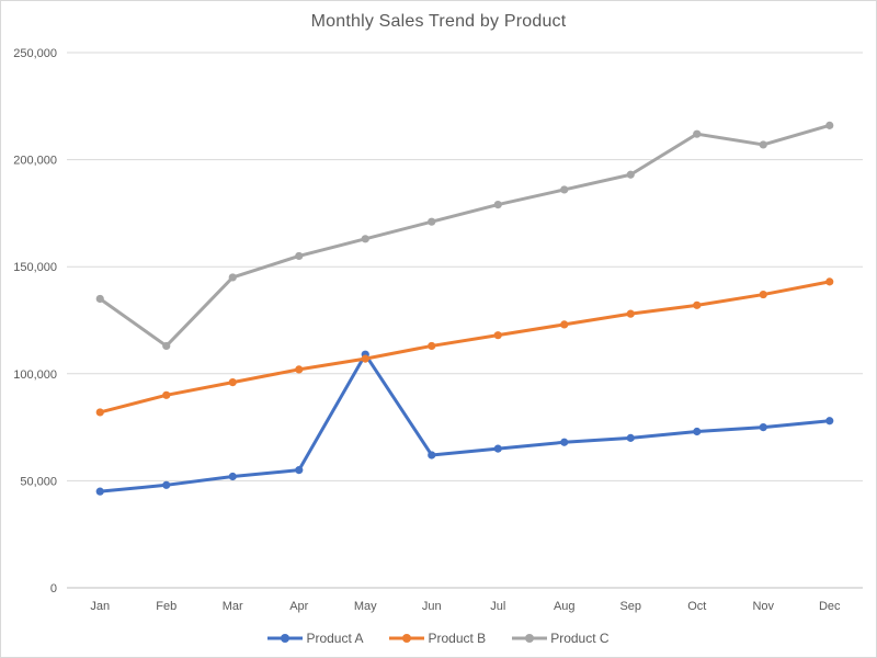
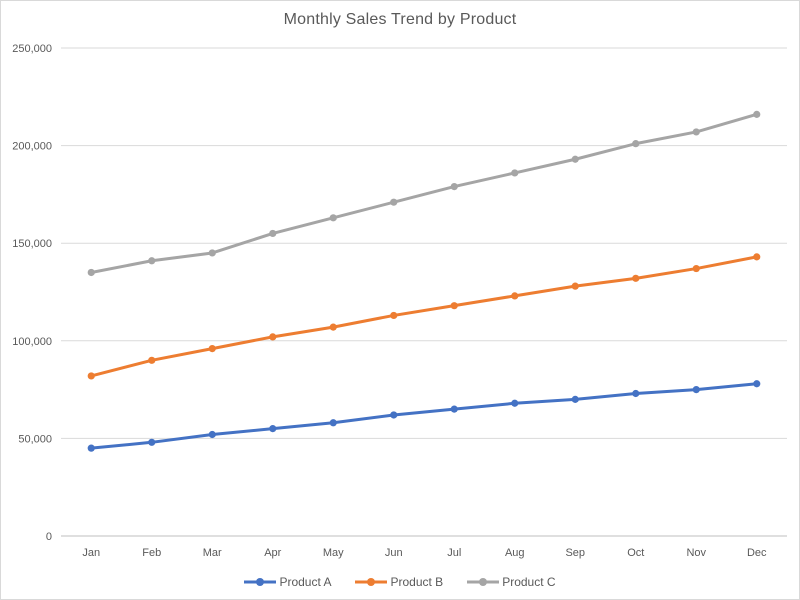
Product C/Feb: 113000 -> 141000
Product A/May: 109000 -> 58000
Product C/Oct: 212000 -> 201000
